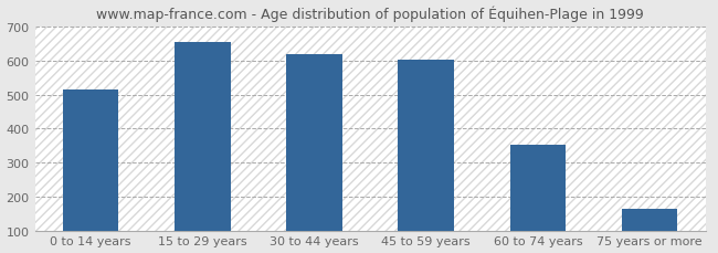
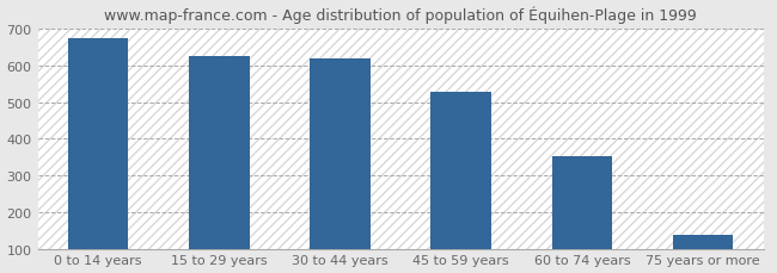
0 to 14 years: 515 -> 675
15 to 29 years: 655 -> 625
45 to 59 years: 605 -> 530
75 years or more: 165 -> 138
